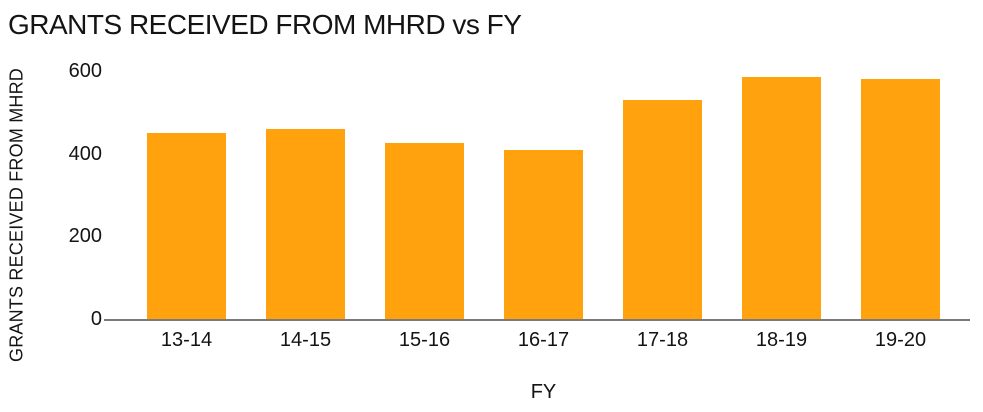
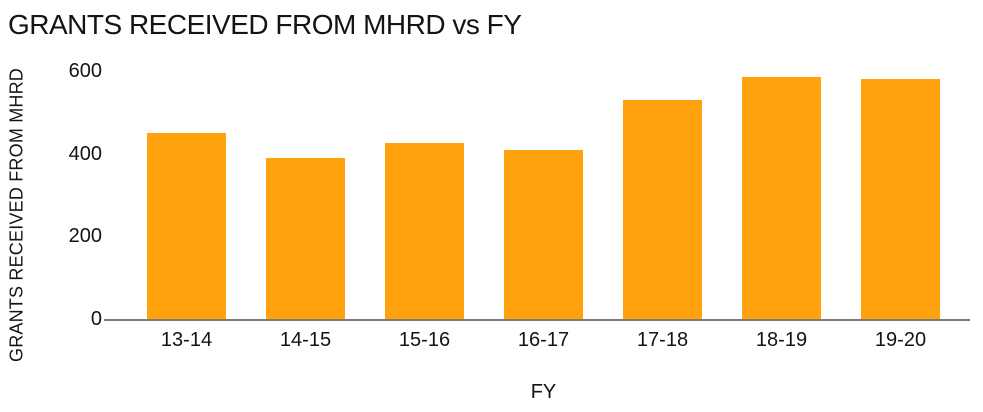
14-15: 460 -> 390
